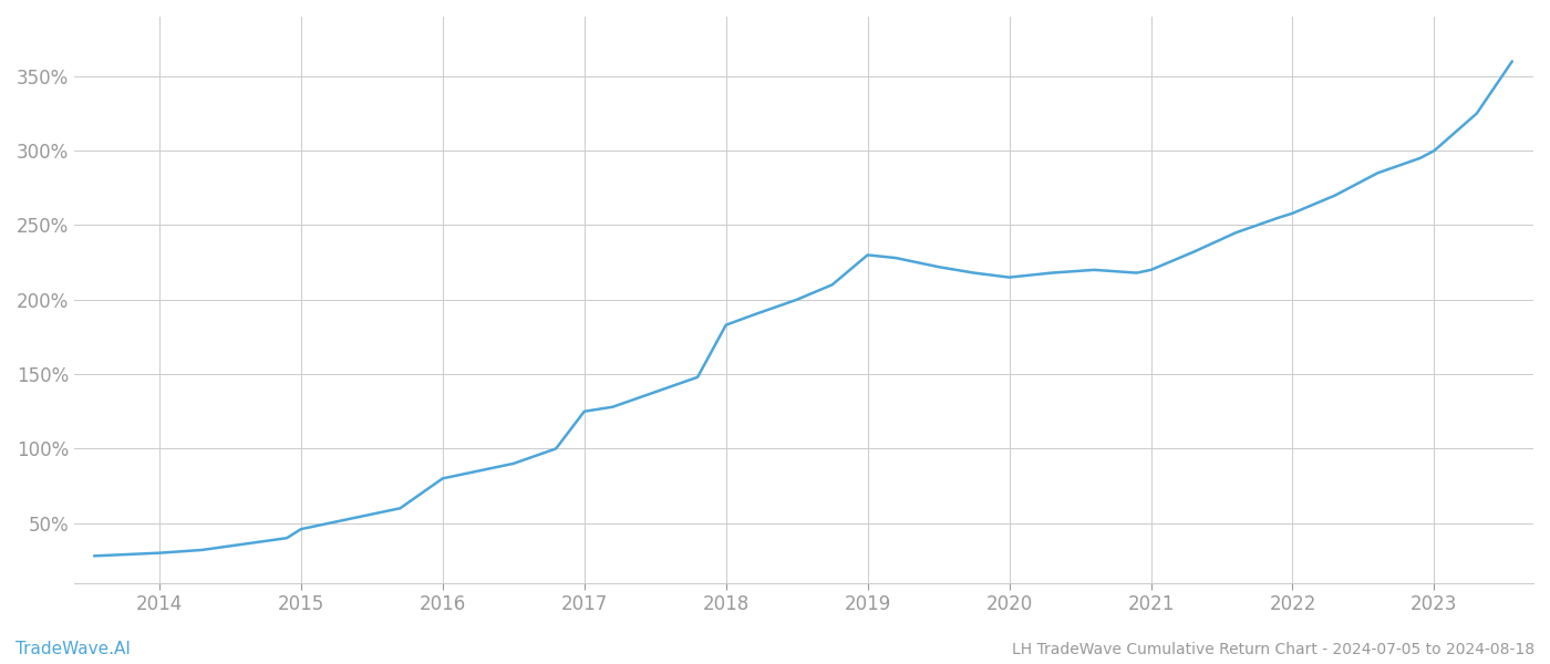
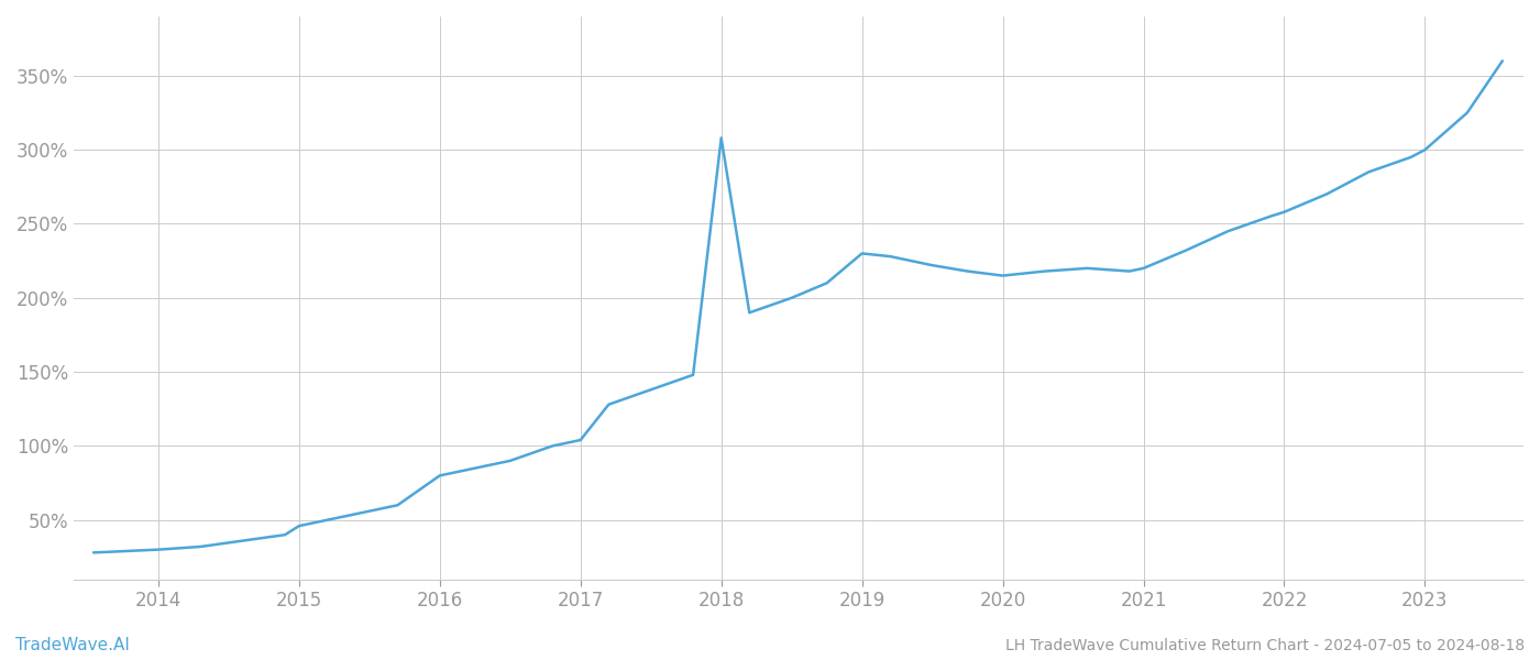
2017: 125% -> 104%
2018: 183% -> 308%
